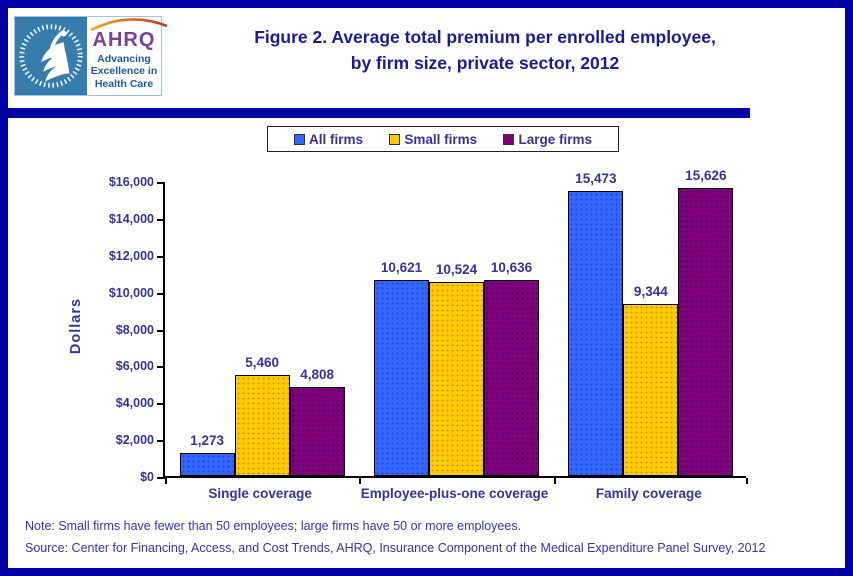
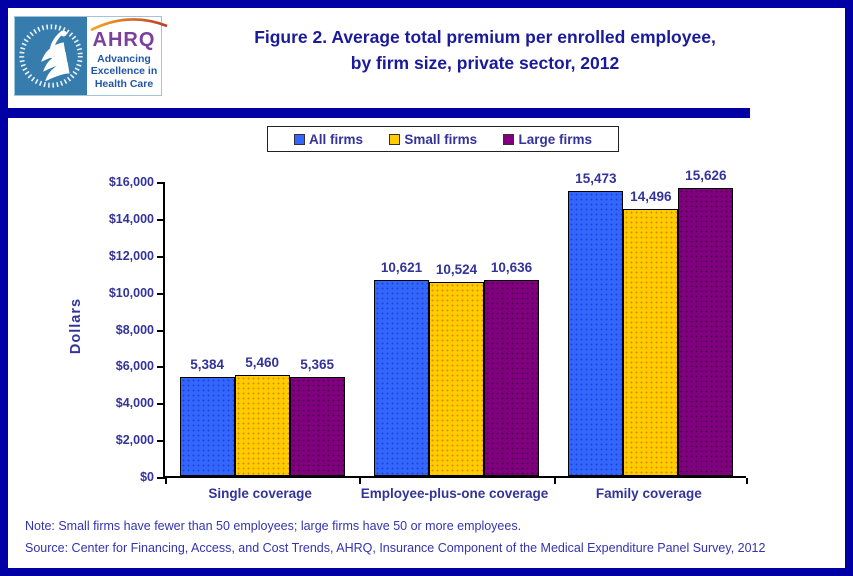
All firms/Single coverage: 1,273 -> 5,384
Large firms/Single coverage: 4,808 -> 5,365
Small firms/Family coverage: 9,344 -> 14,496
